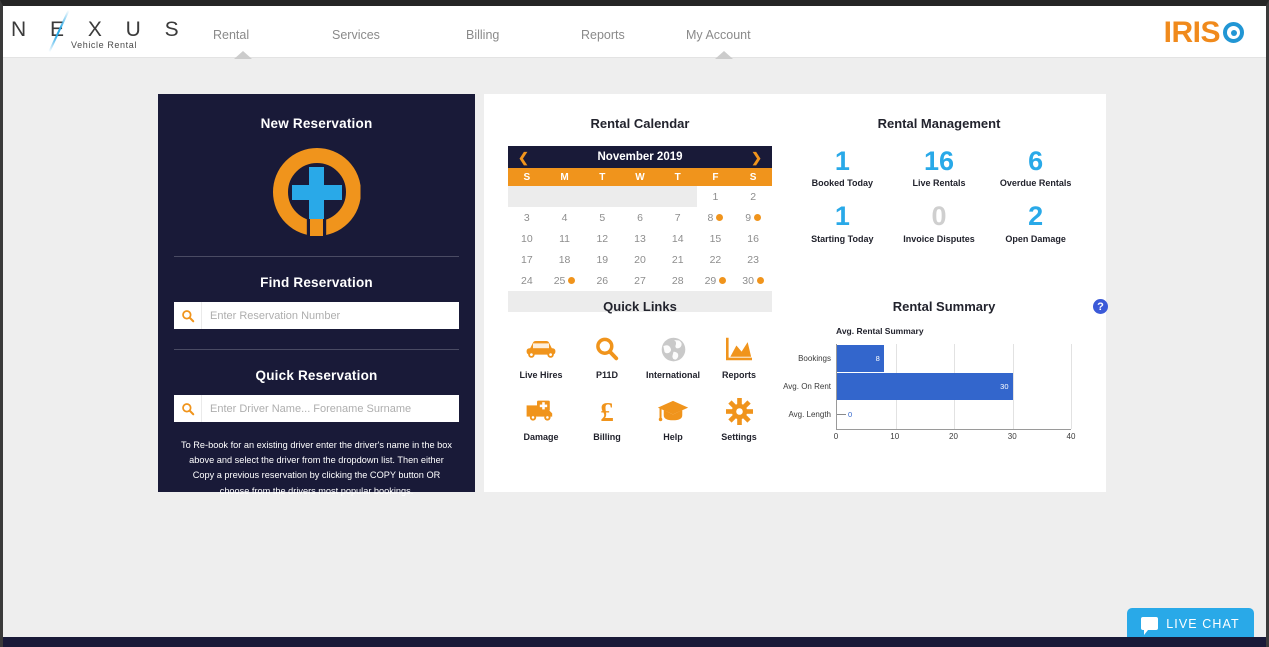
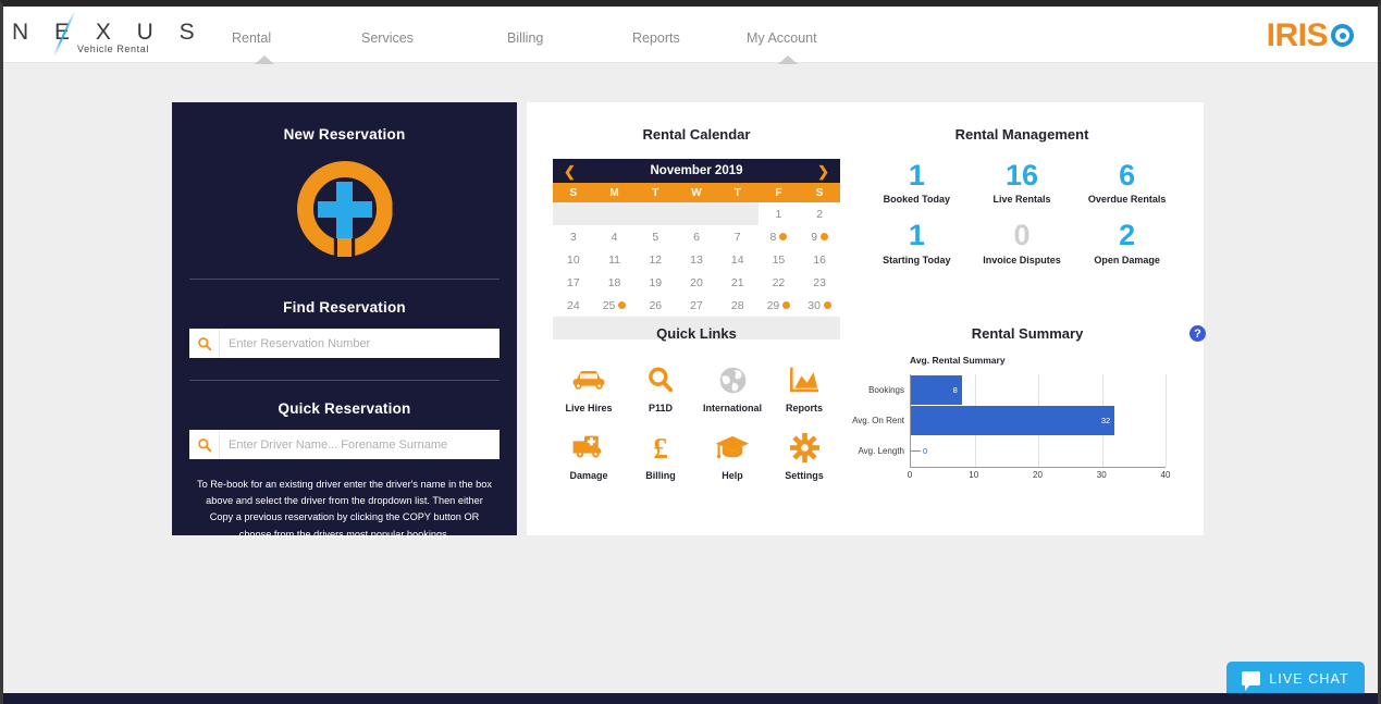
Avg. On Rent: 30 -> 32
